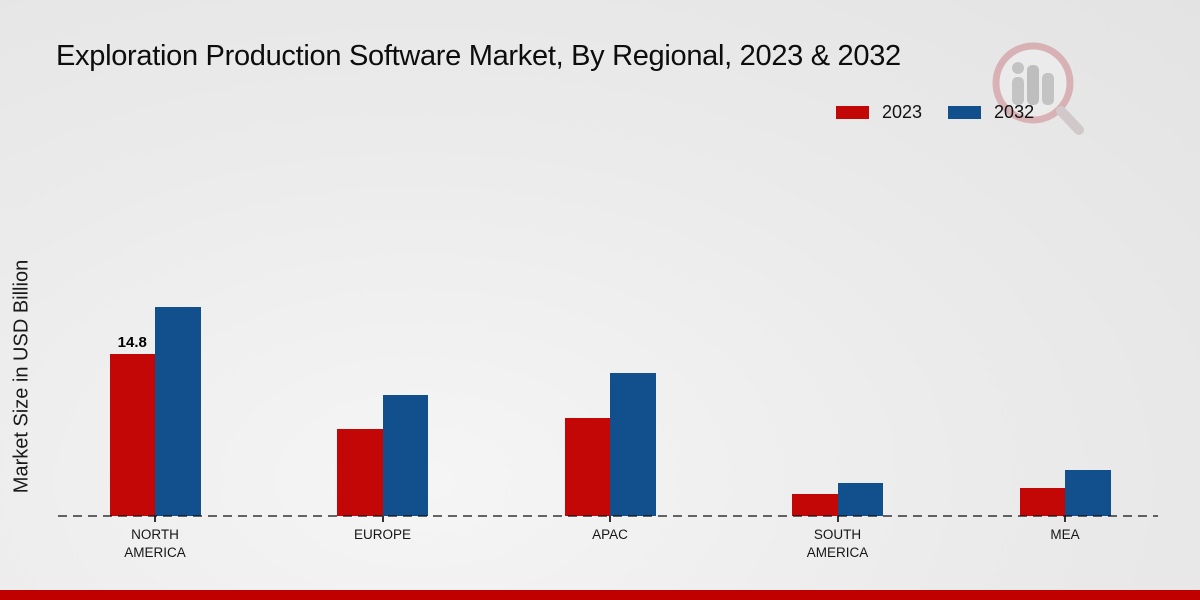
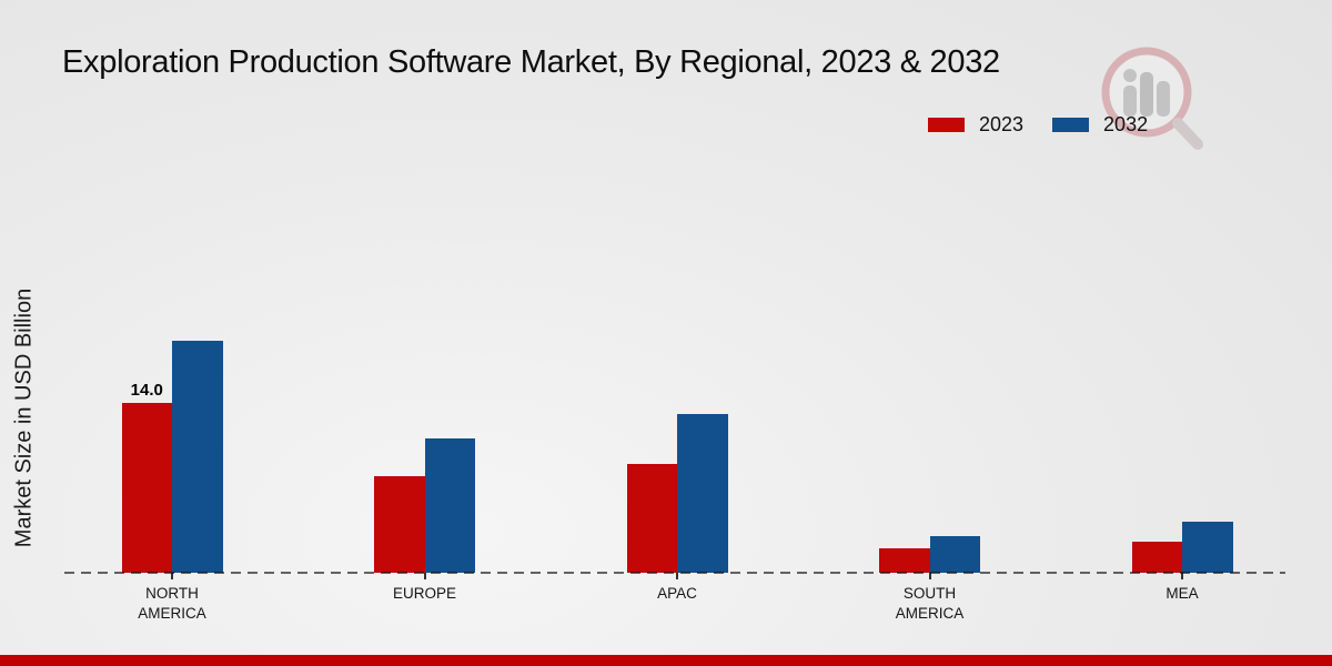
2023/NORTH AMERICA: 14.8 -> 14.0
